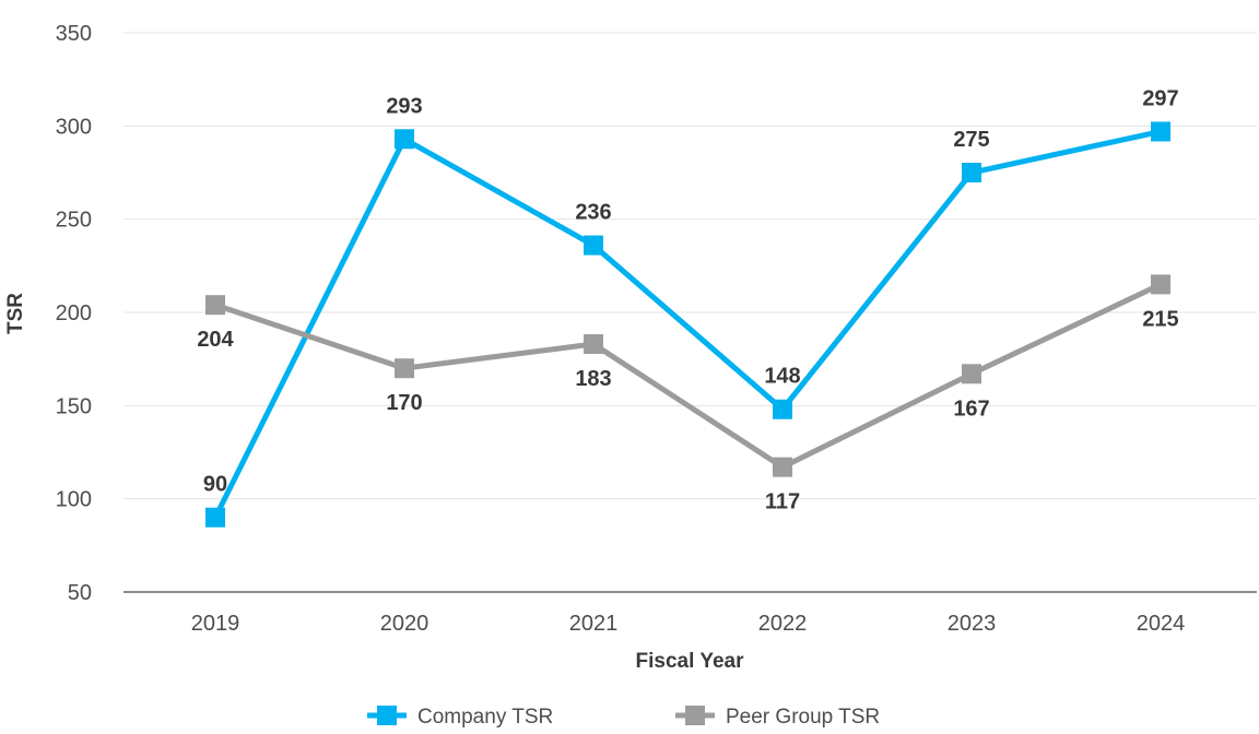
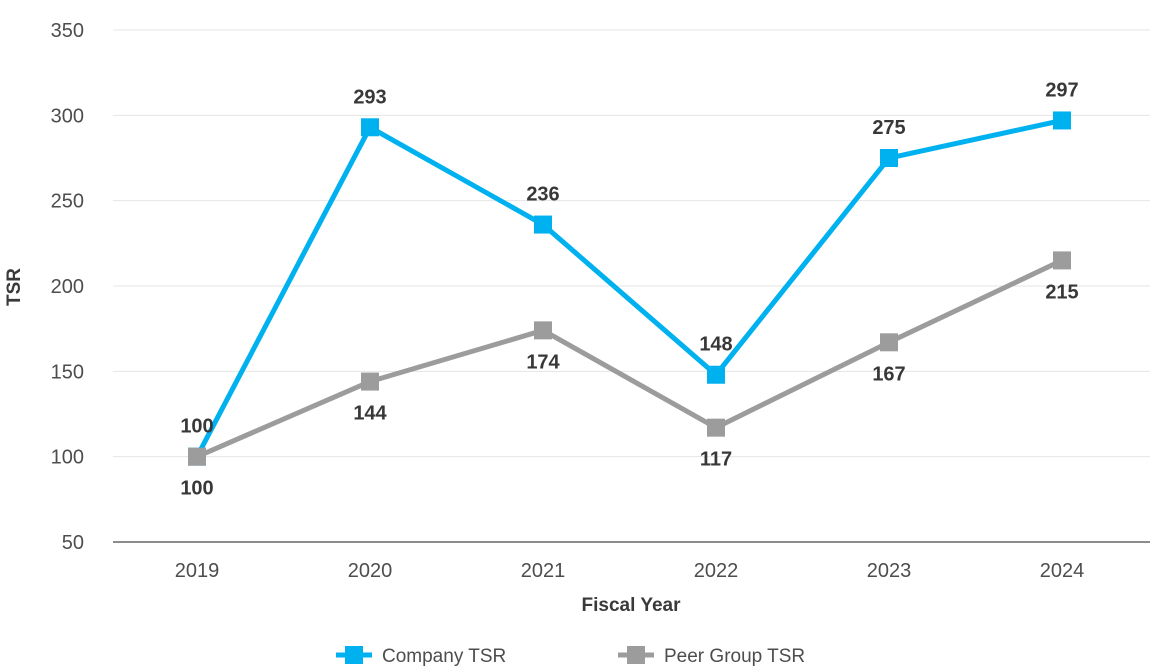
Company TSR/2019: 90 -> 100
Peer Group TSR/2019: 204 -> 100
Peer Group TSR/2020: 170 -> 144
Peer Group TSR/2021: 183 -> 174
